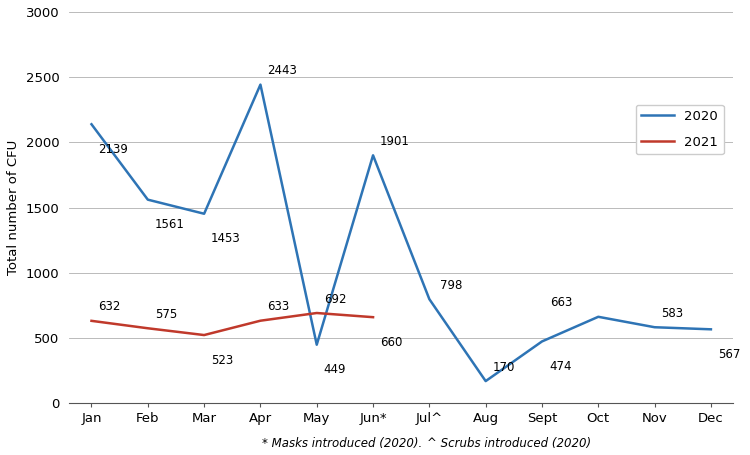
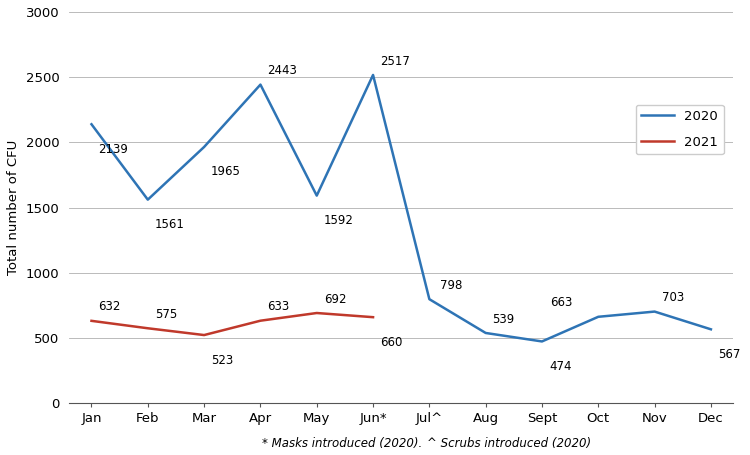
2020/Mar: 1453 -> 1965
2020/May: 449 -> 1592
2020/Jun*: 1901 -> 2517
2020/Aug: 170 -> 539
2020/Nov: 583 -> 703
